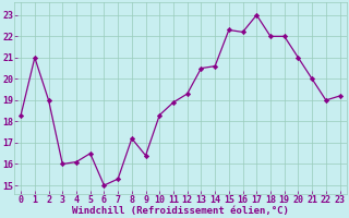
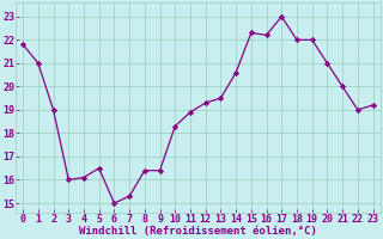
0: 18.3 -> 21.8
8: 17.2 -> 16.4
13: 20.5 -> 19.5
